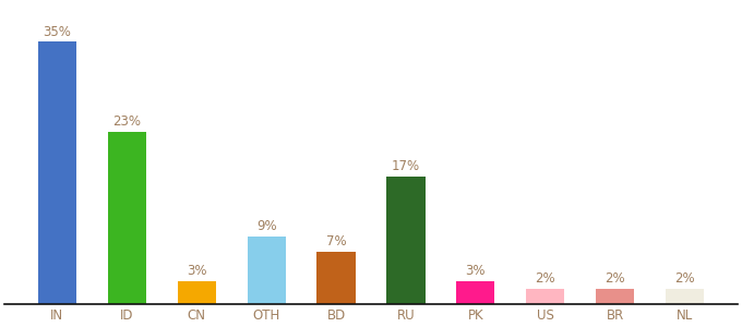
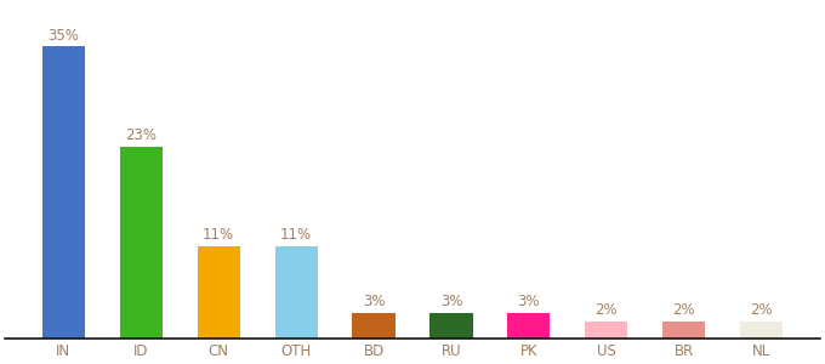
CN: 3% -> 11%
OTH: 9% -> 11%
BD: 7% -> 3%
RU: 17% -> 3%
